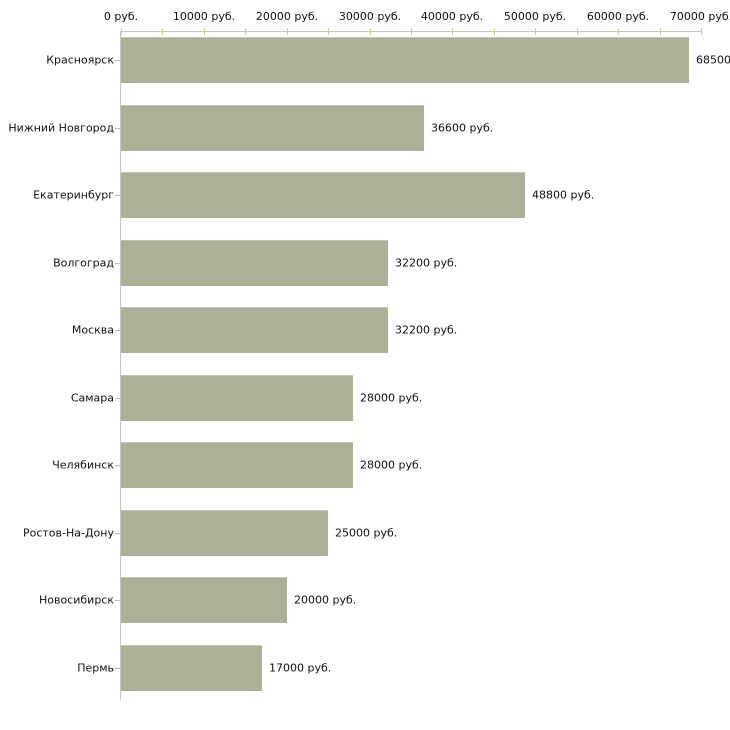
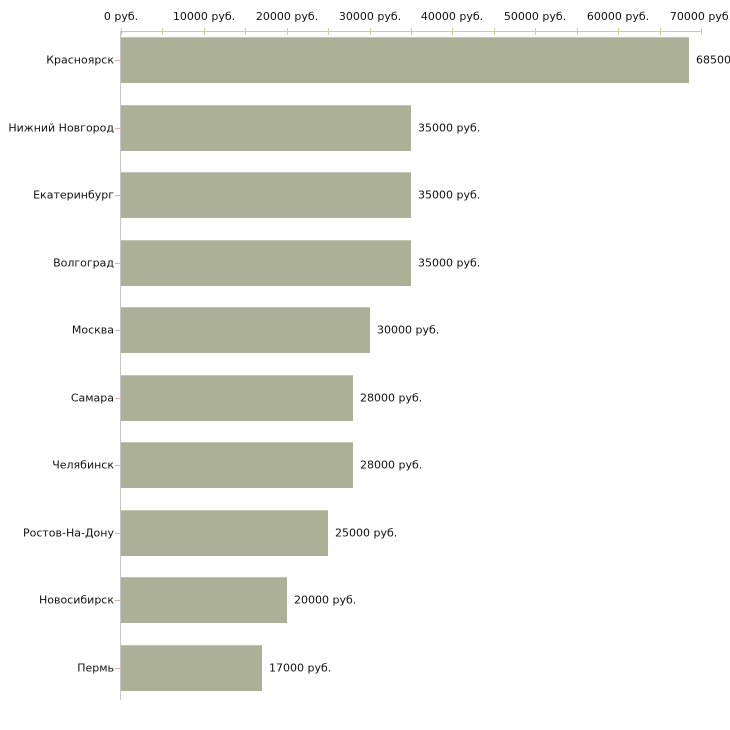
Нижний Новгород: 36600 -> 35000
Екатеринбург: 48800 -> 35000
Волгоград: 32200 -> 35000
Москва: 32200 -> 30000
